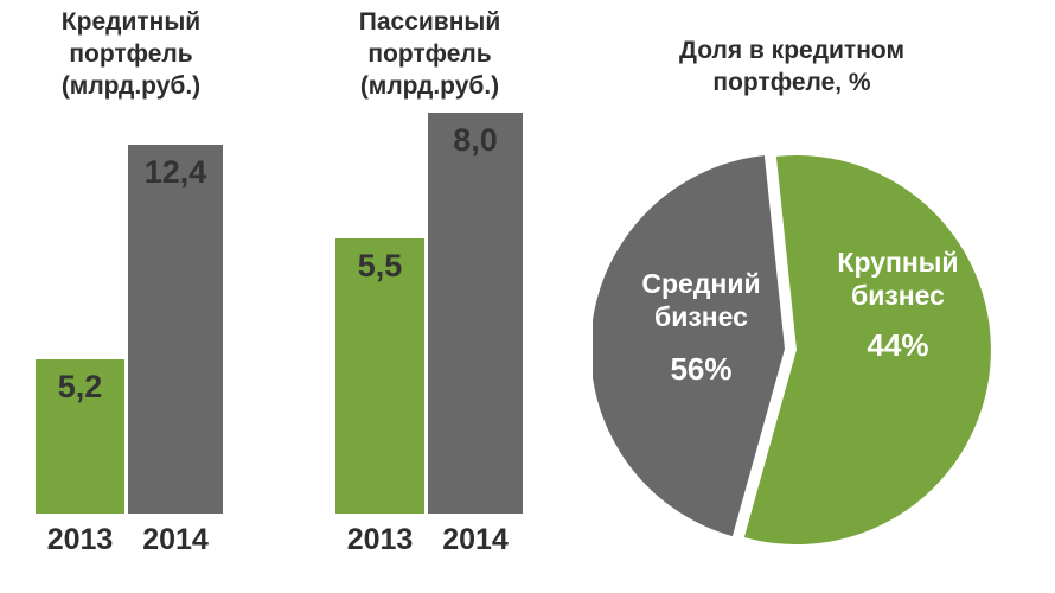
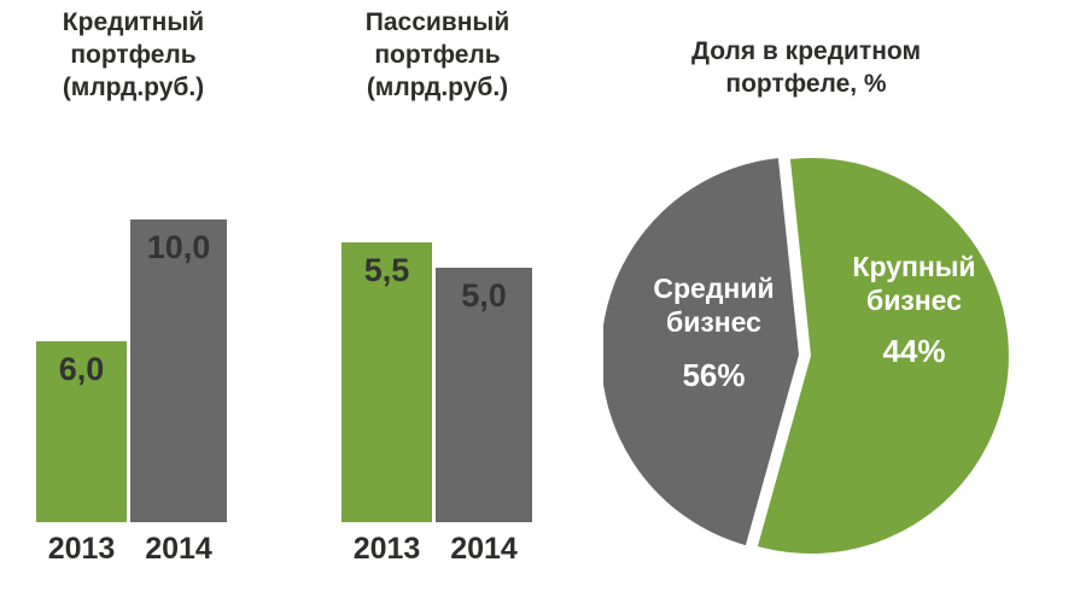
Кредитный портфель (млрд.руб.)/2013: 5,2 -> 6,0
Кредитный портфель (млрд.руб.)/2014: 12,4 -> 10,0
Пассивный портфель (млрд.руб.)/2014: 8,0 -> 5,0
